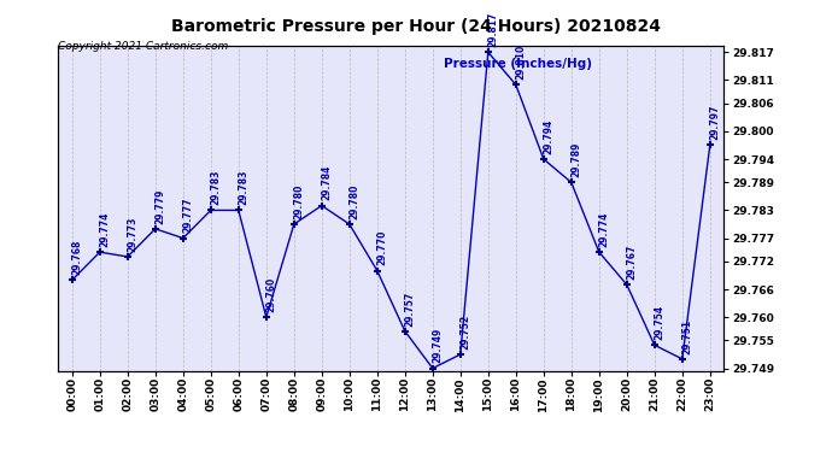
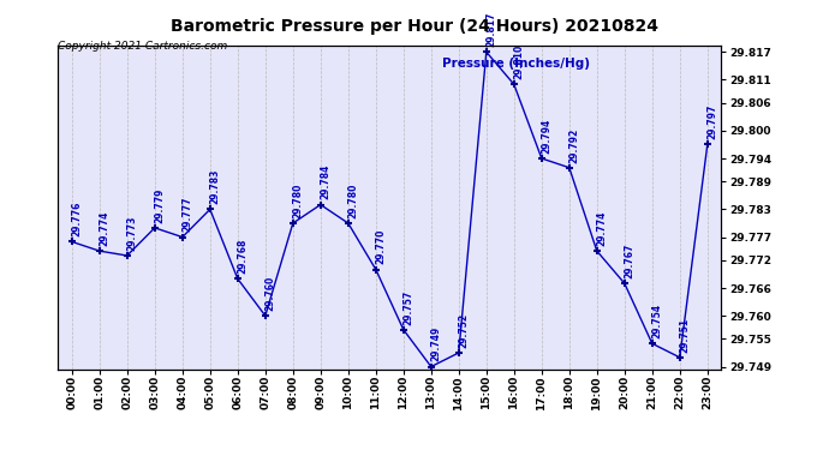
00:00: 29.768 -> 29.776
06:00: 29.783 -> 29.768
18:00: 29.789 -> 29.792
